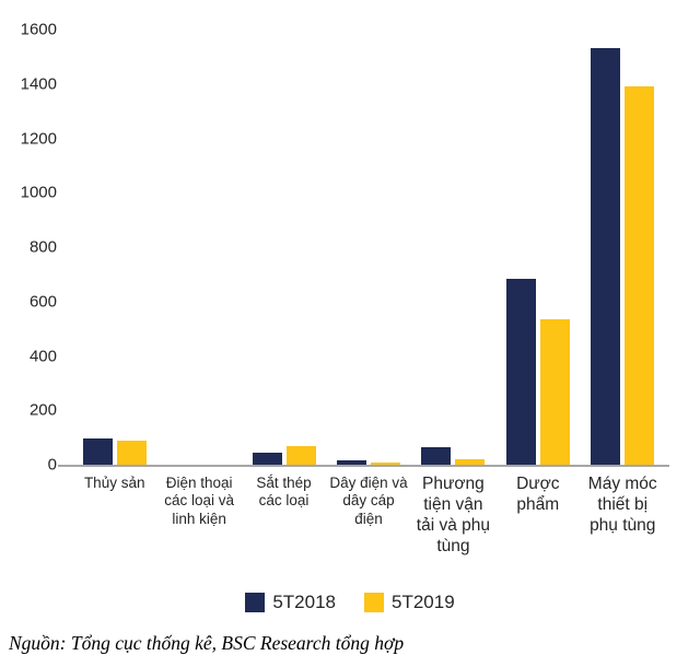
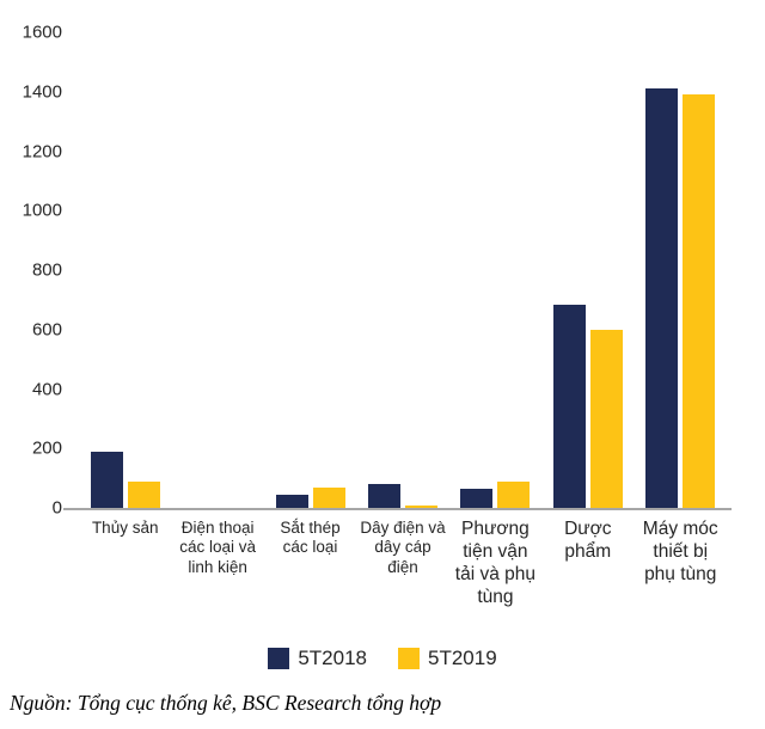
5T2018/Thủy sản: 100 -> 190
5T2018/Dây điện và dây cáp điện: 20 -> 80
5T2019/Phương tiện vận tải và phụ tùng: 20 -> 90
5T2019/Dược phẩm: 540 -> 600
5T2018/Máy móc thiết bị phụ tùng: 1530 -> 1410
